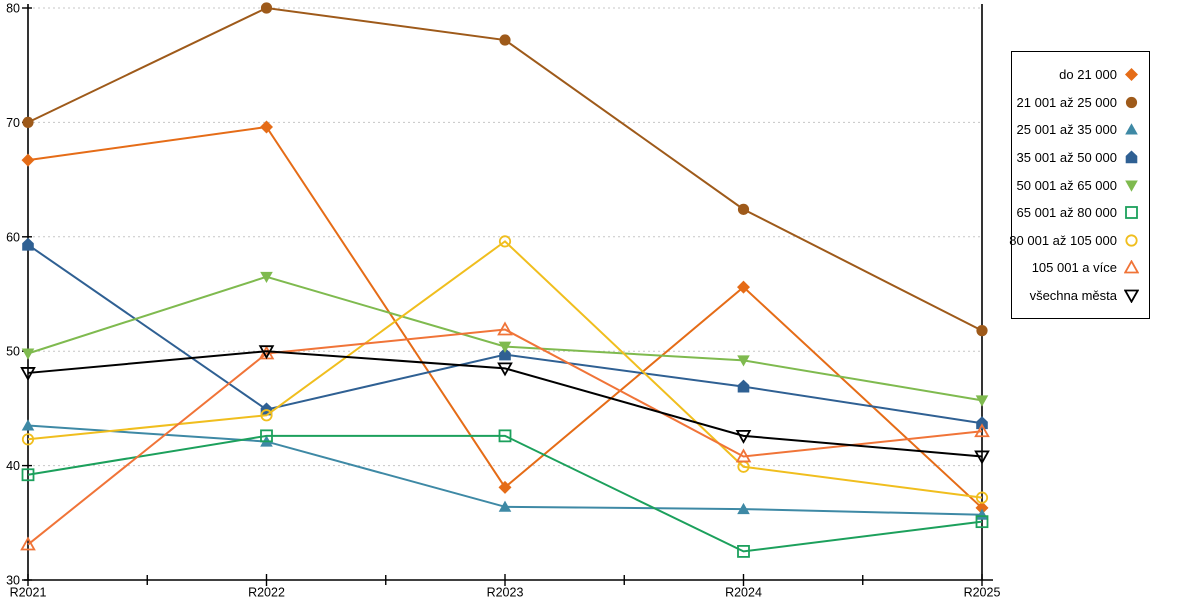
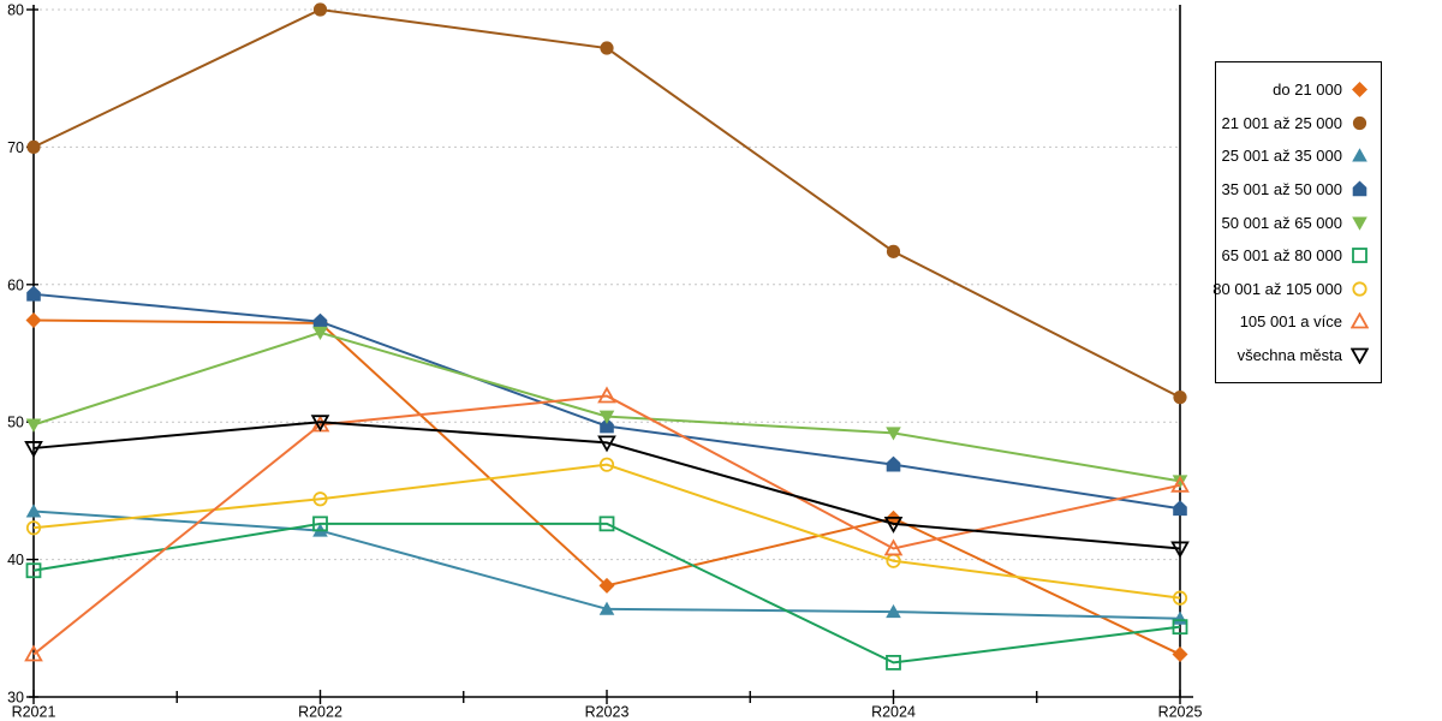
do 21 000/R2021: 66.7 -> 57.4
do 21 000/R2022: 69.6 -> 57.2
35 001 až 50 000/R2022: 44.9 -> 57.3
80 001 až 105 000/R2023: 59.6 -> 46.9
do 21 000/R2024: 55.6 -> 43.0
do 21 000/R2025: 36.3 -> 33.1
105 001 a více/R2025: 43.0 -> 45.4
